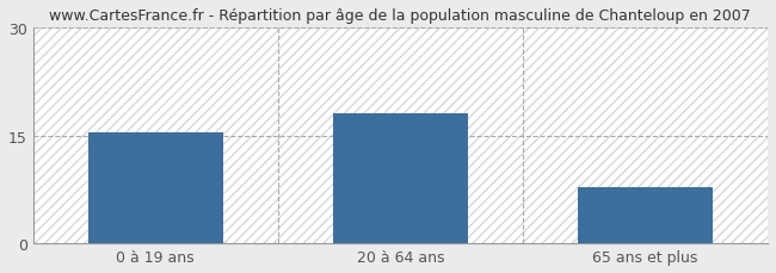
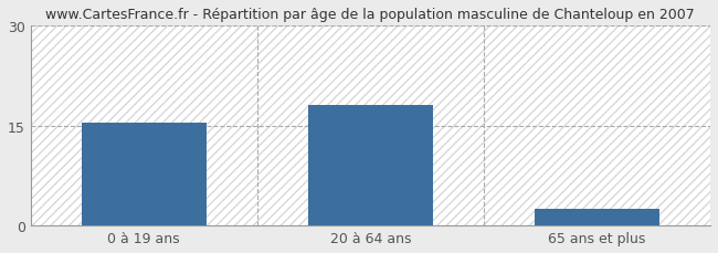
65 ans et plus: 7.8 -> 2.5
